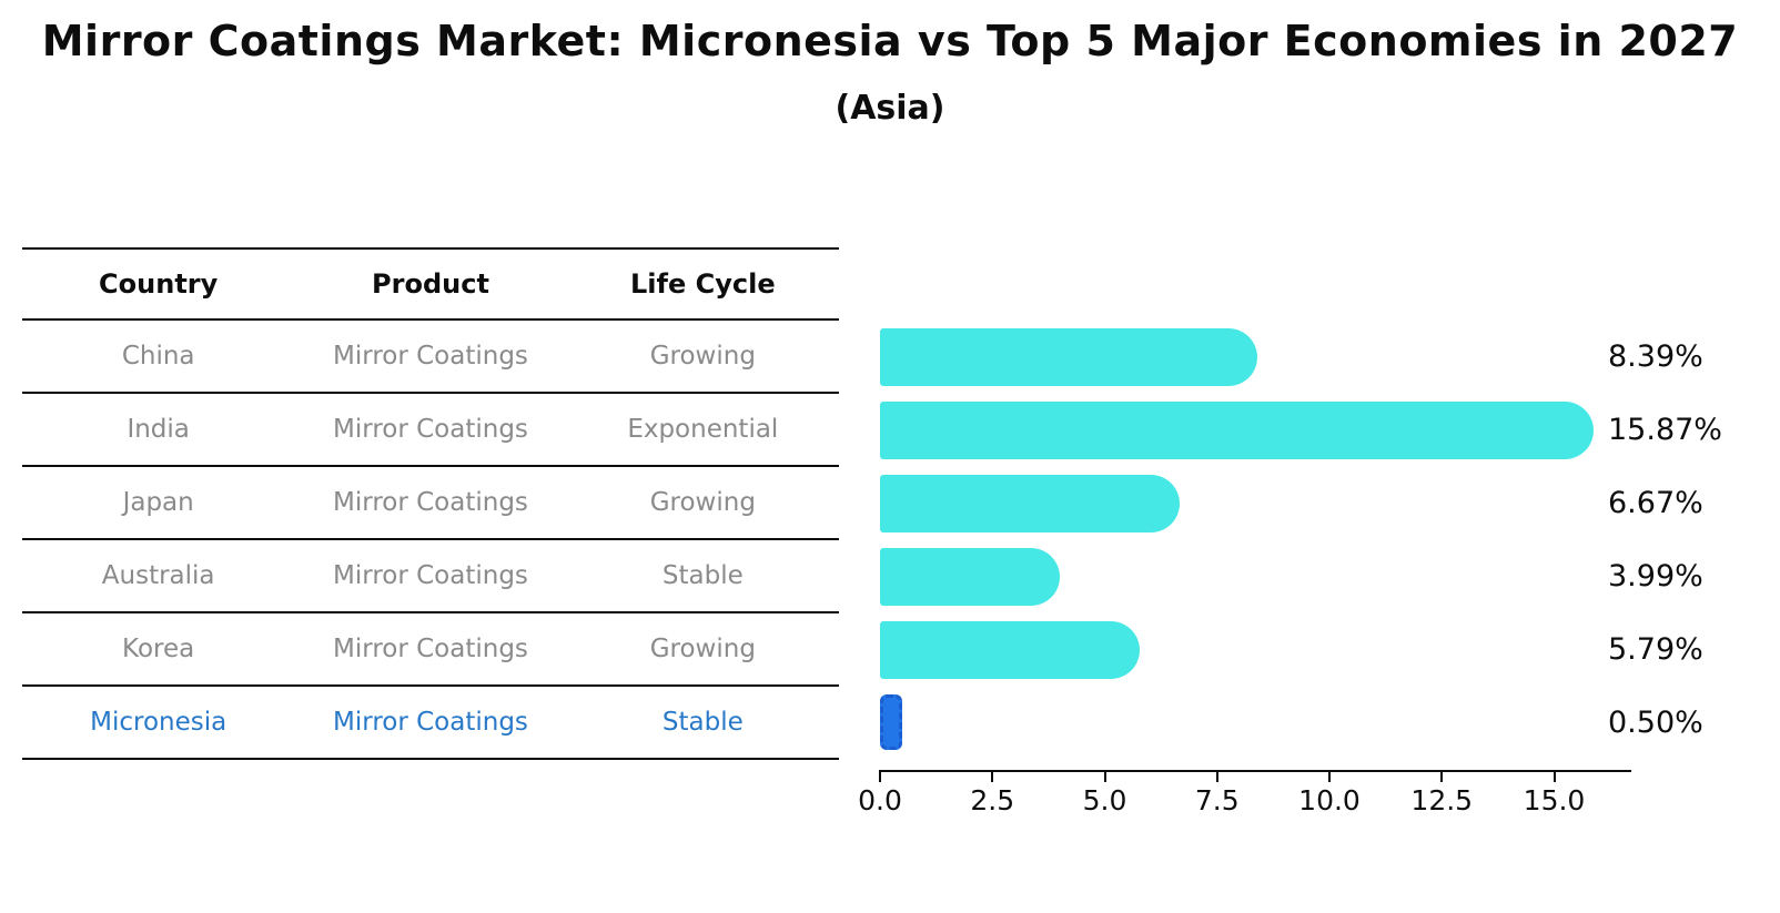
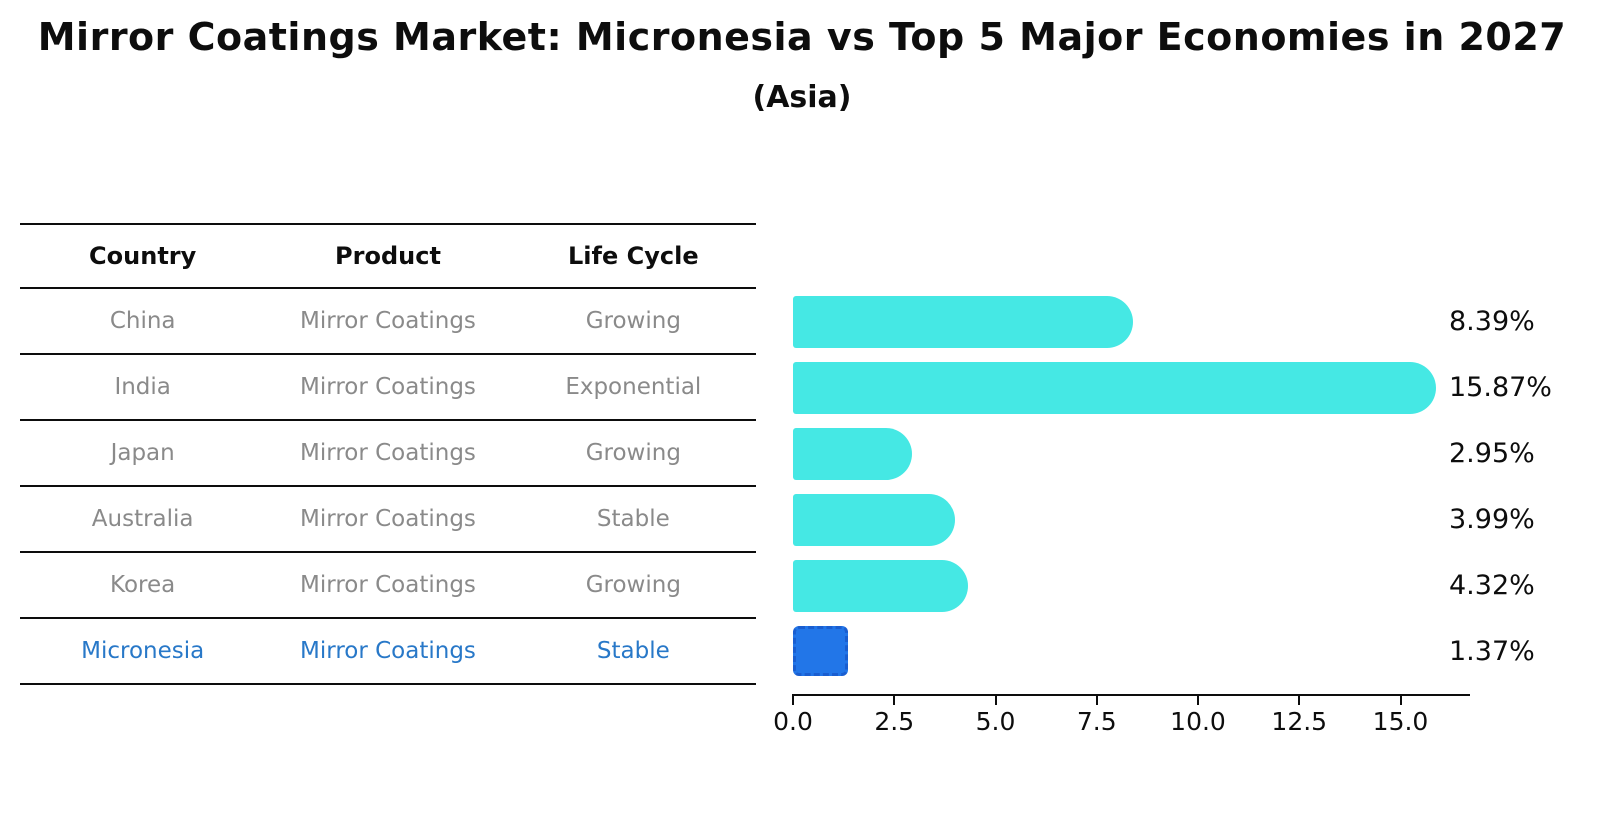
Japan: 6.67% -> 2.95%
Korea: 5.79% -> 4.32%
Micronesia: 0.50% -> 1.37%
